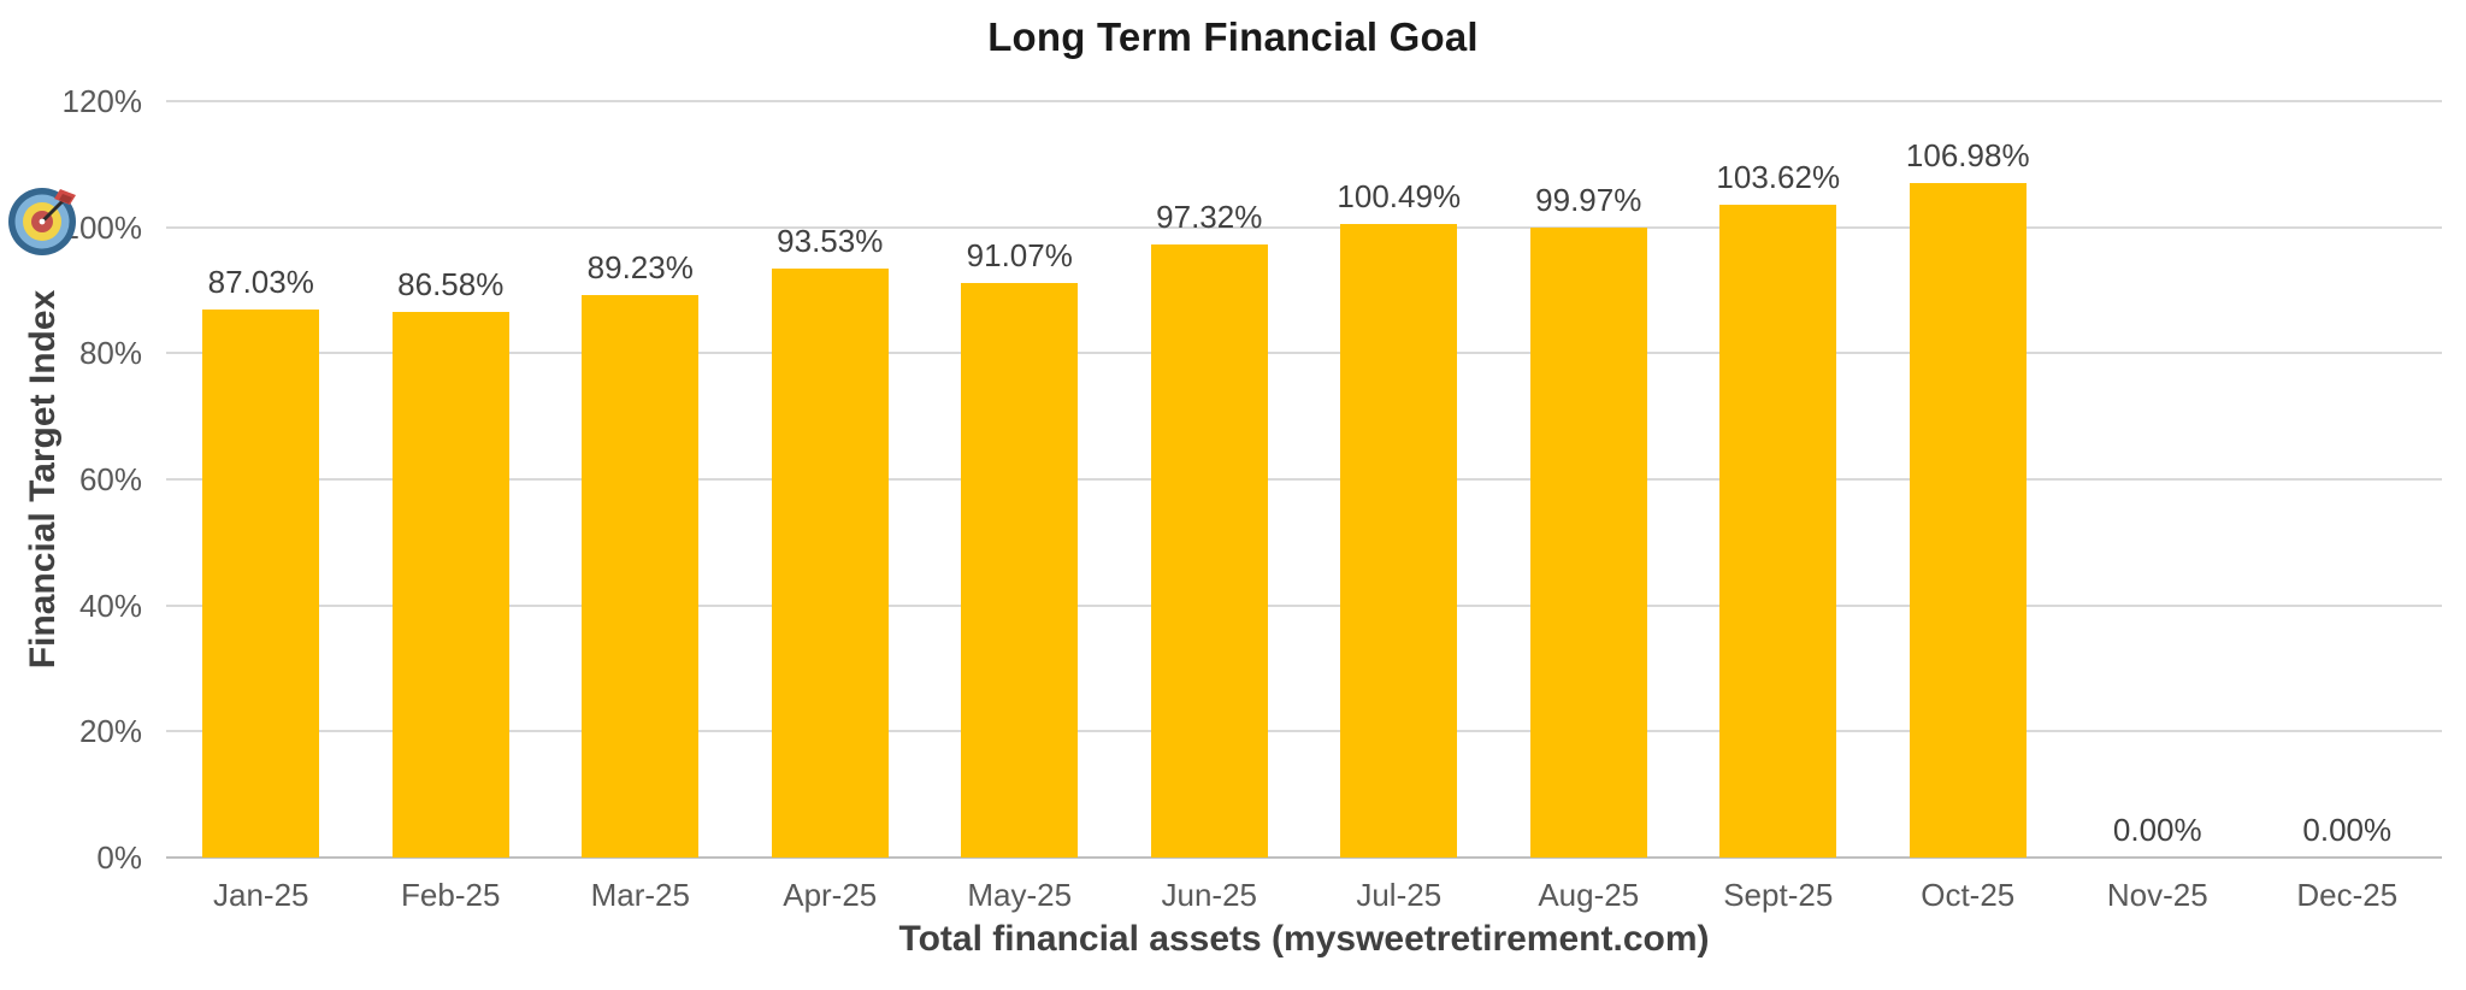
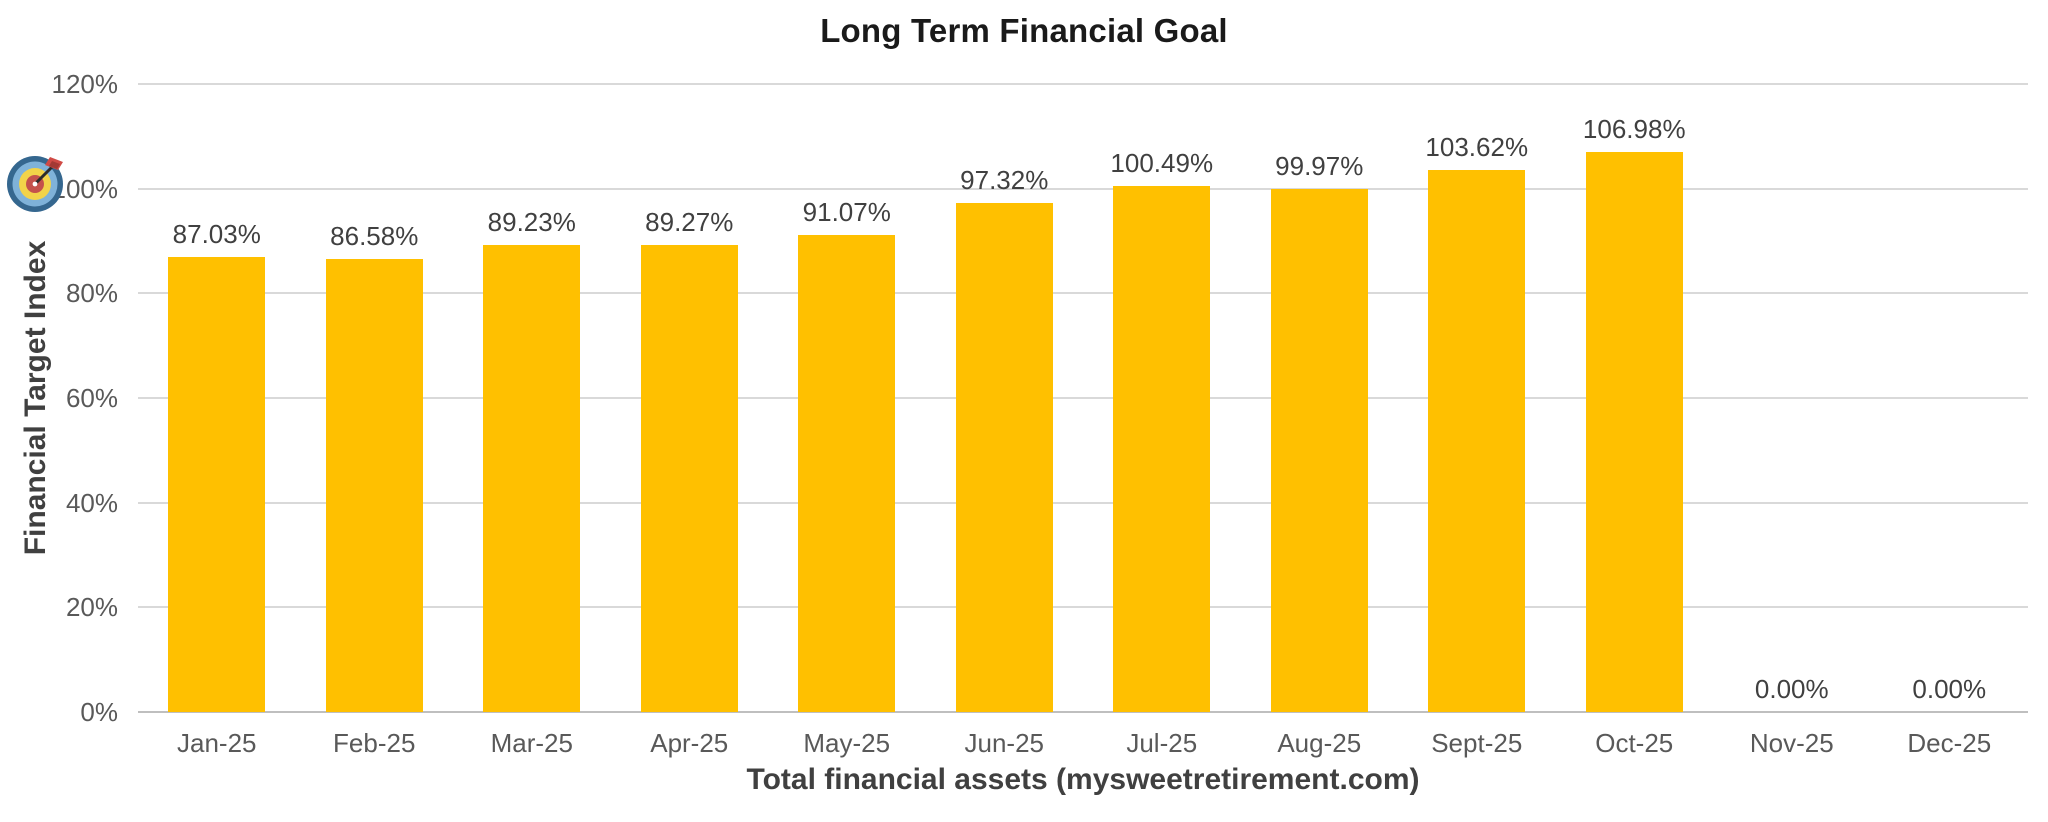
Apr-25: 93.53% -> 89.27%
